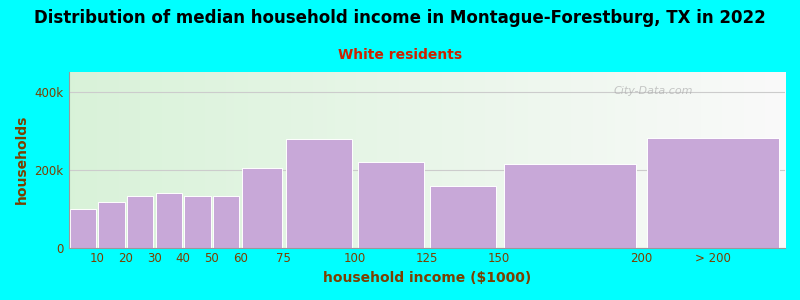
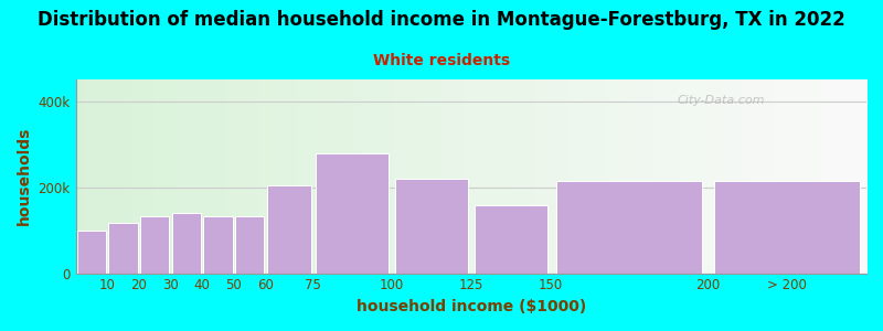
> 200: 282k -> 215k
